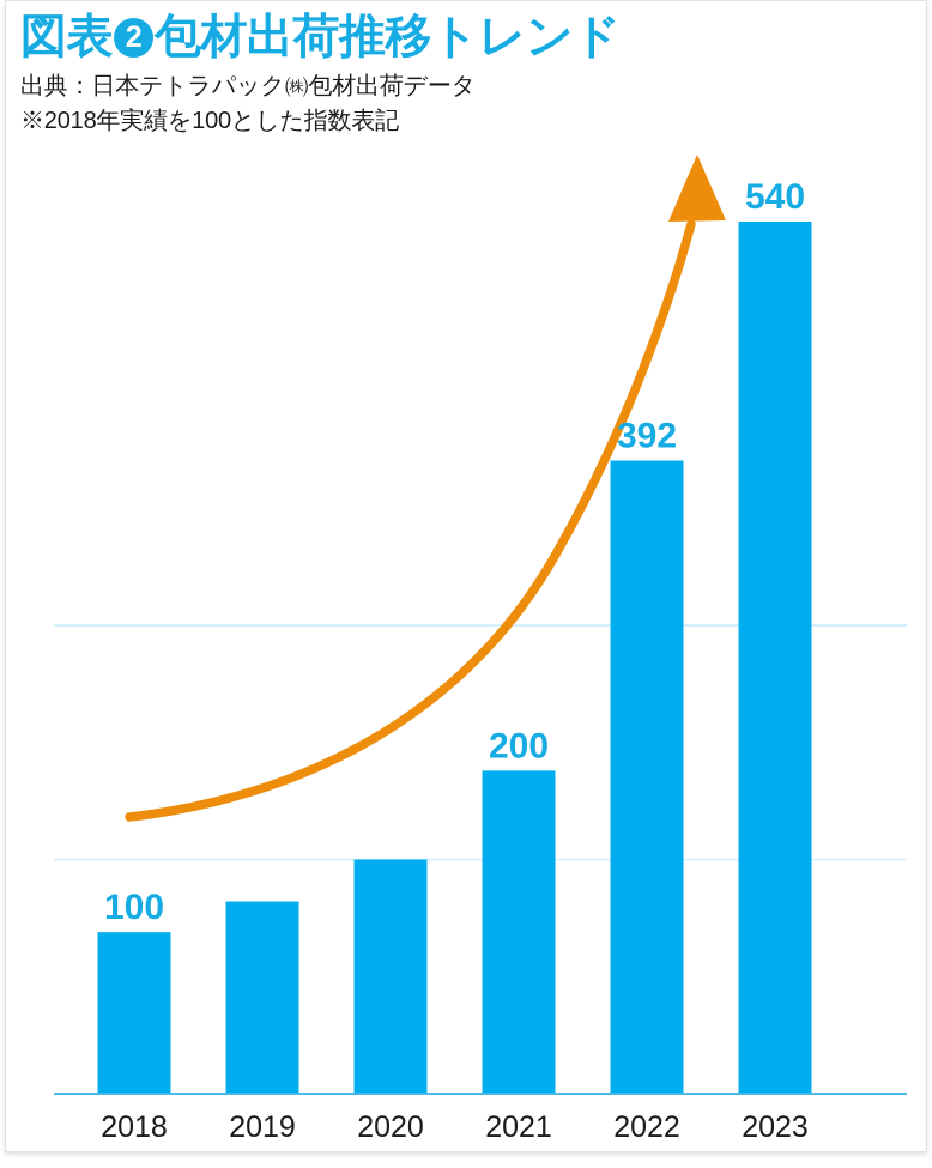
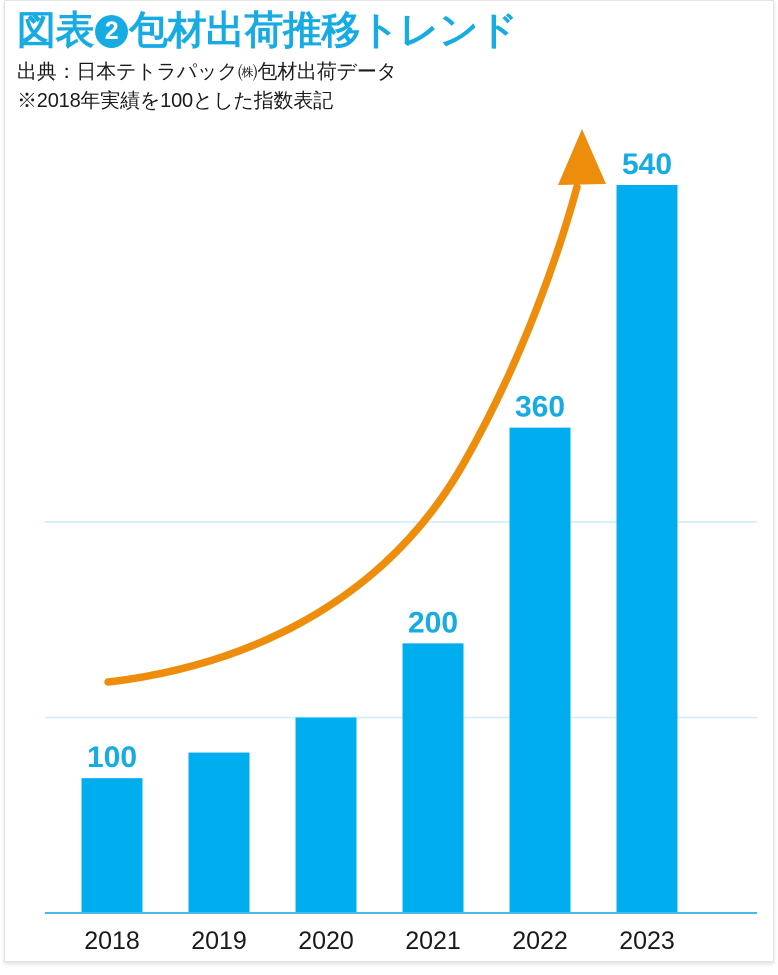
2022: 392 -> 360
